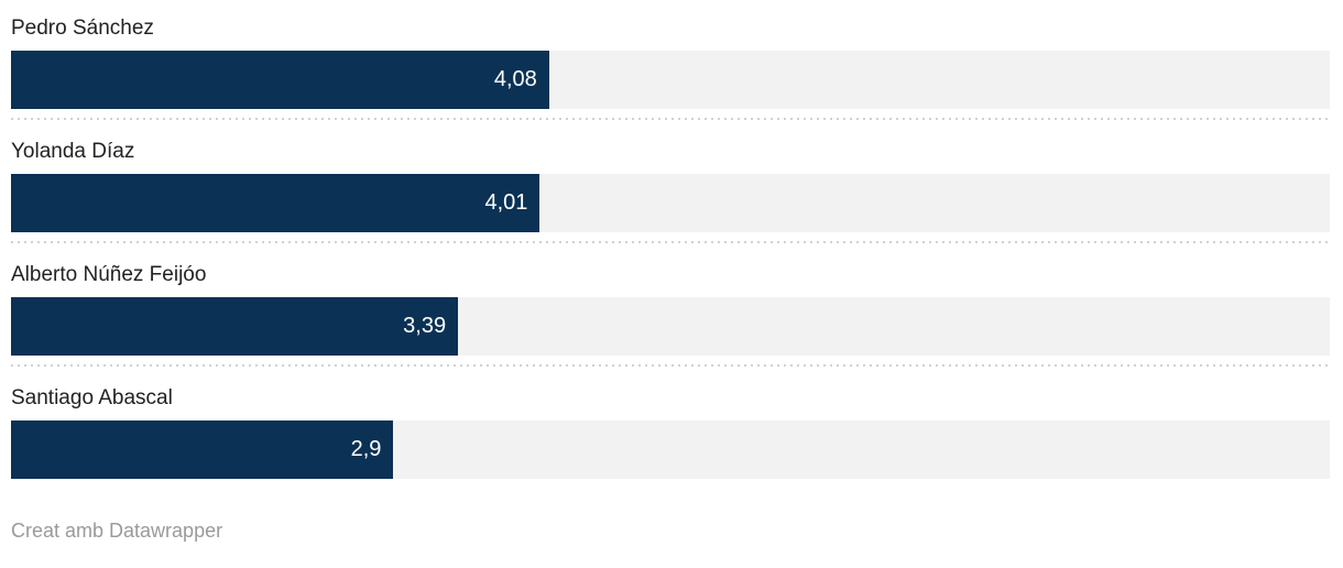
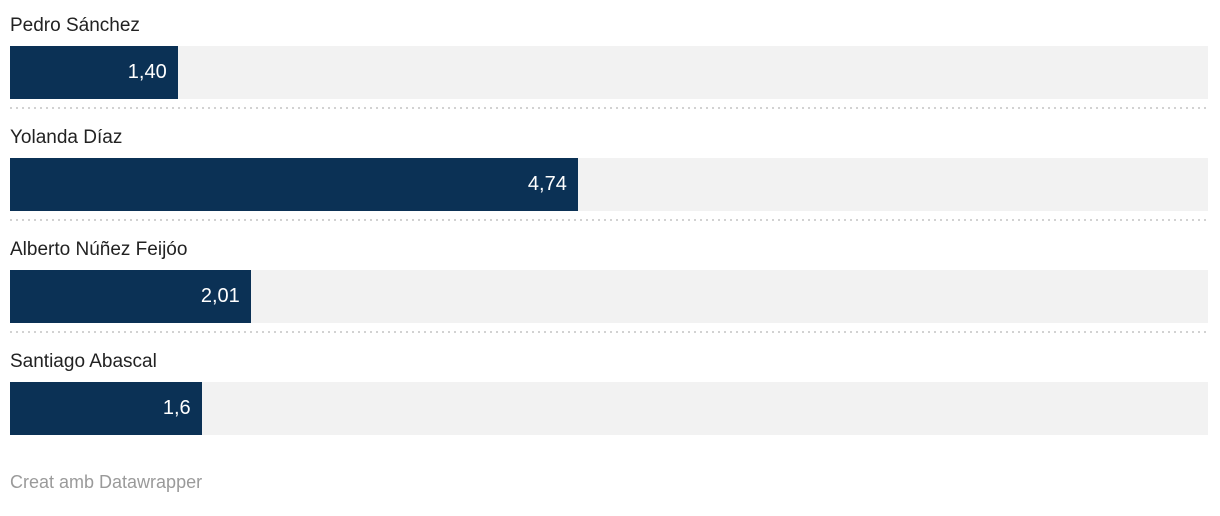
Pedro Sánchez: 4,08 -> 1,40
Yolanda Díaz: 4,01 -> 4,74
Alberto Núñez Feijóo: 3,39 -> 2,01
Santiago Abascal: 2,9 -> 1,6
